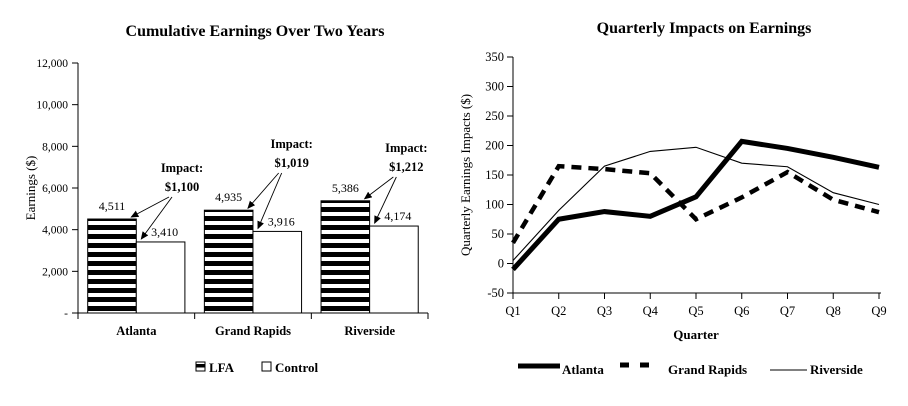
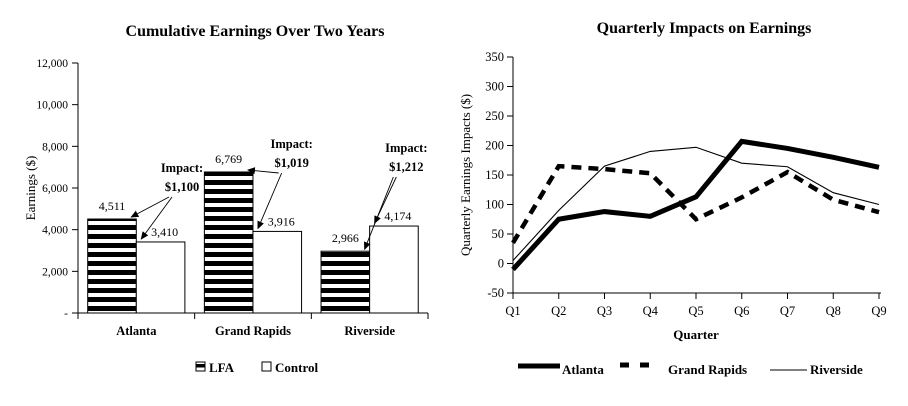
Cumulative Earnings Over Two Years/LFA/Grand Rapids: 4,935 -> 6,769
Cumulative Earnings Over Two Years/LFA/Riverside: 5,386 -> 2,966
